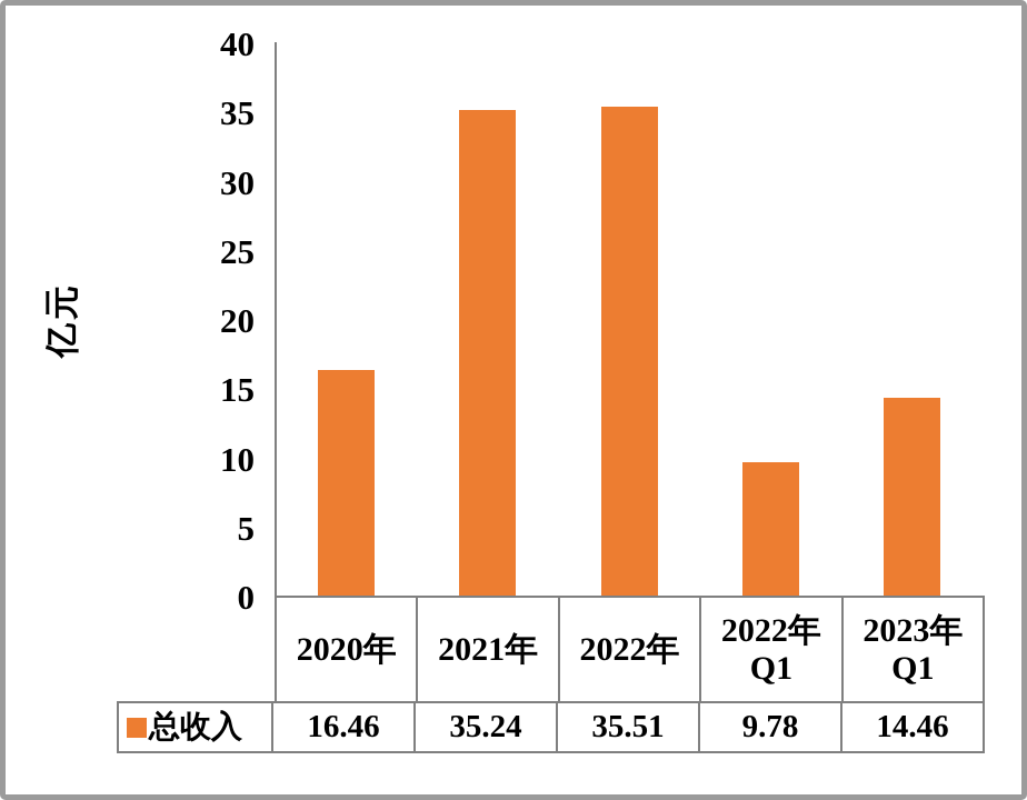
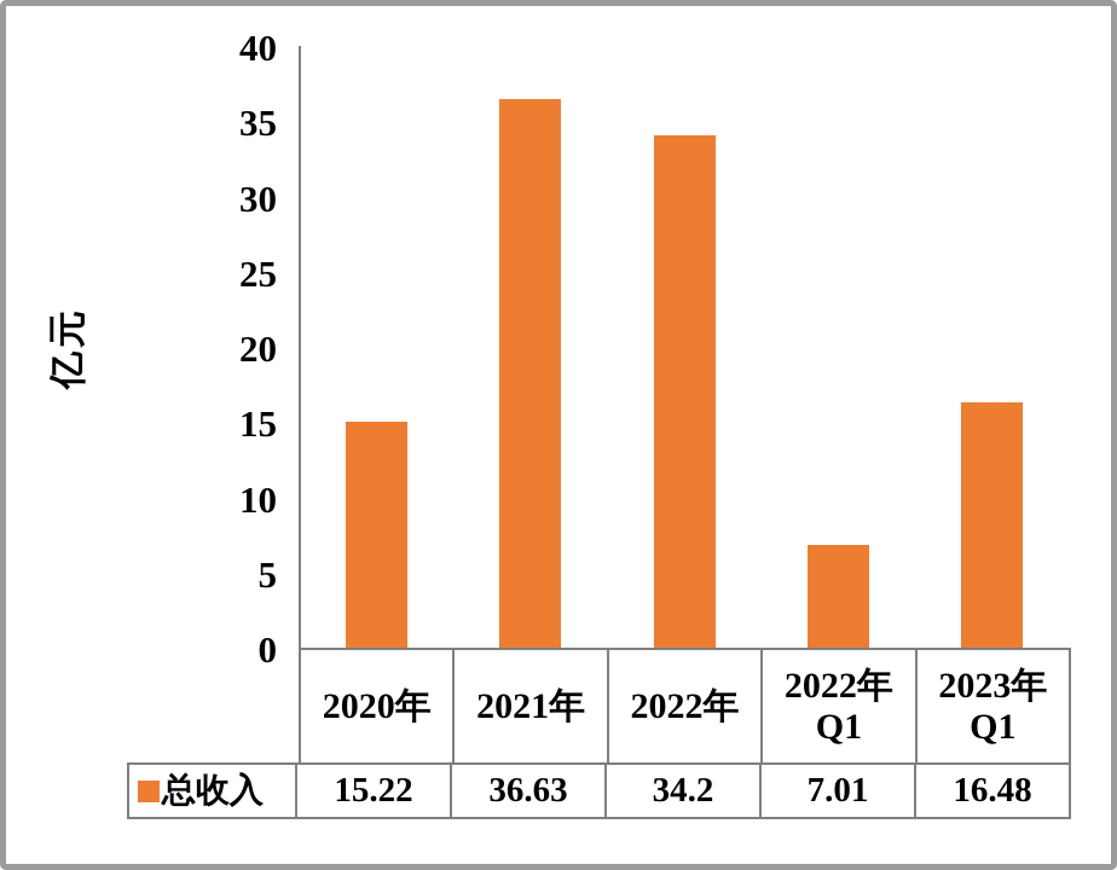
2020年: 16.46 -> 15.22
2021年: 35.24 -> 36.63
2022年: 35.51 -> 34.2
2022年 Q1: 9.78 -> 7.01
2023年 Q1: 14.46 -> 16.48
